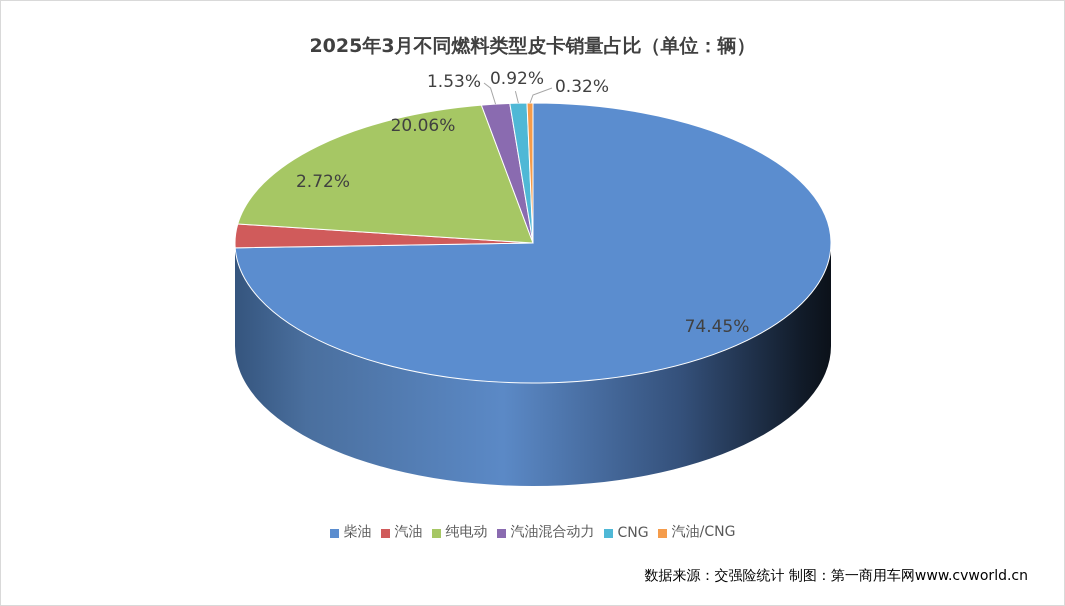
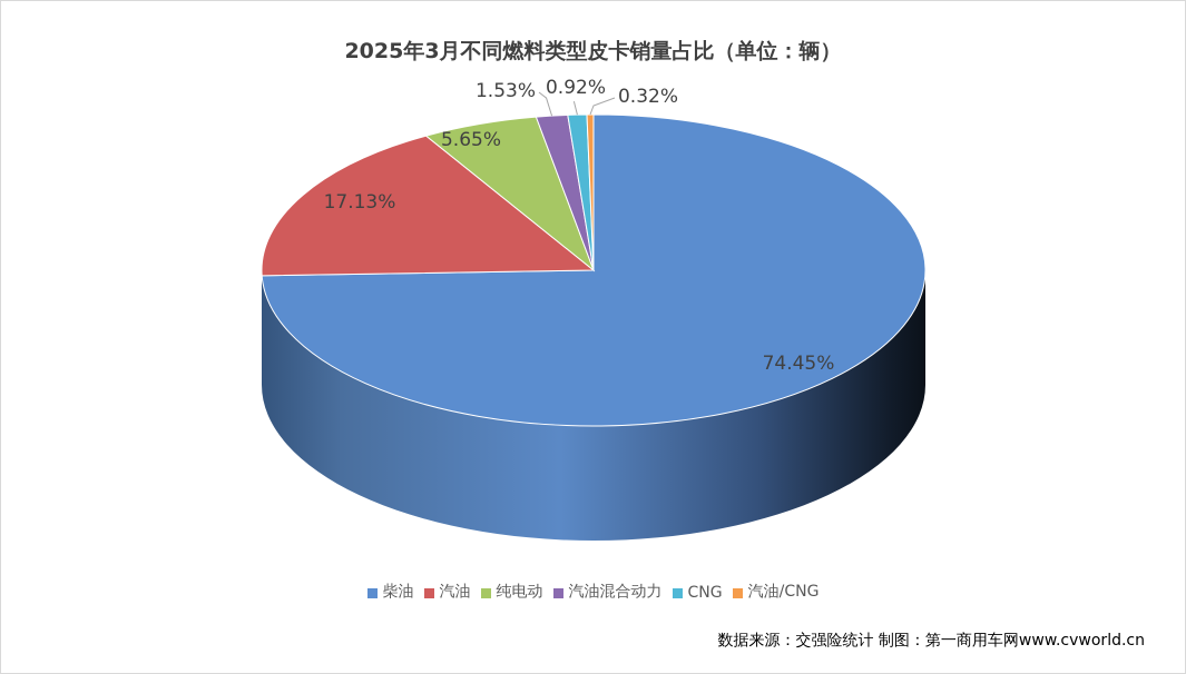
汽油: 2.72% -> 17.13%
纯电动: 20.06% -> 5.65%
